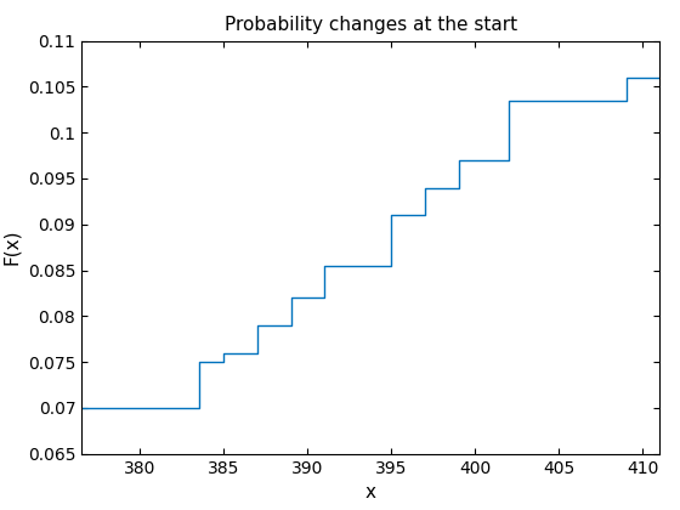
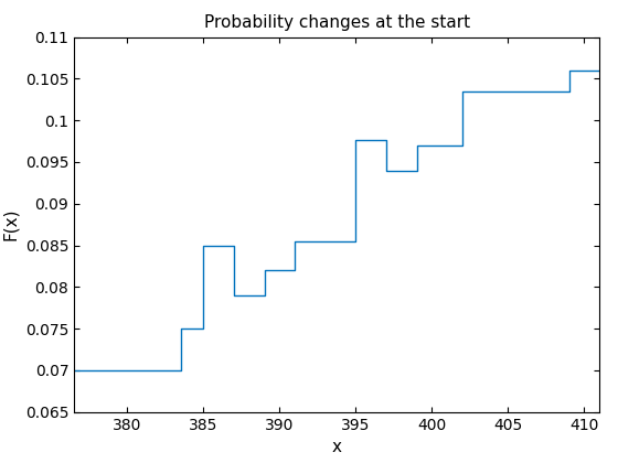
385: 0.0760 -> 0.0850
395: 0.0910 -> 0.0976
